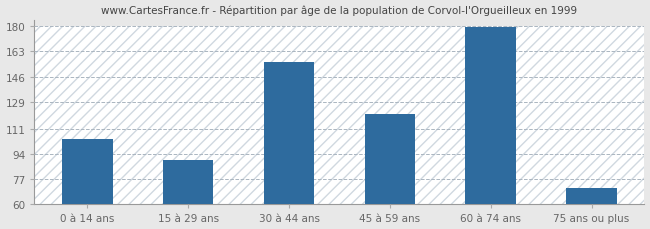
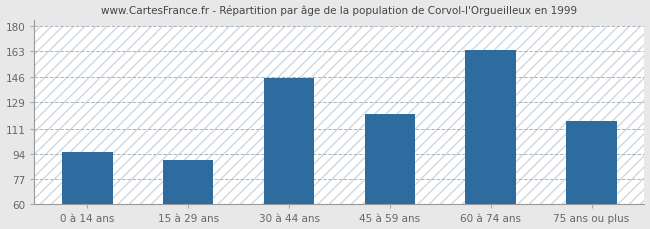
0 à 14 ans: 104 -> 95
30 à 44 ans: 156 -> 145
60 à 74 ans: 179 -> 164
75 ans ou plus: 71 -> 116
